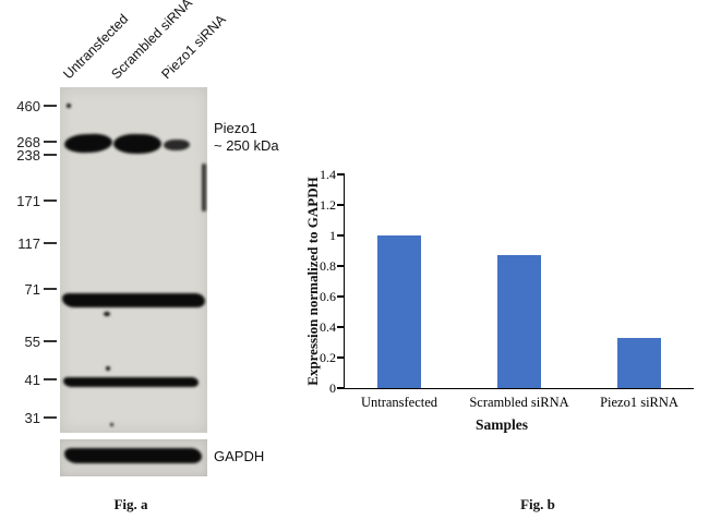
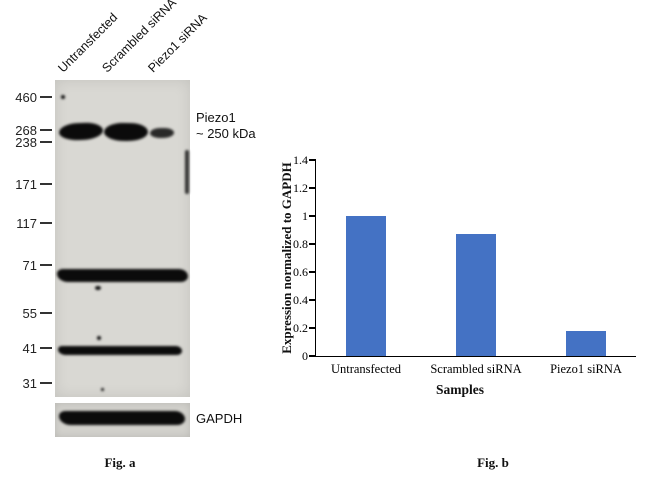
Piezo1 siRNA: 0.33 -> 0.18
